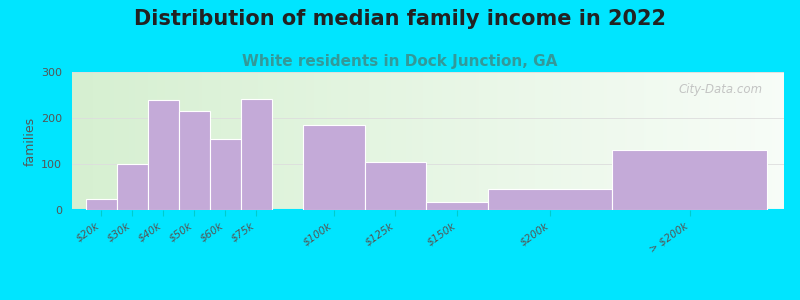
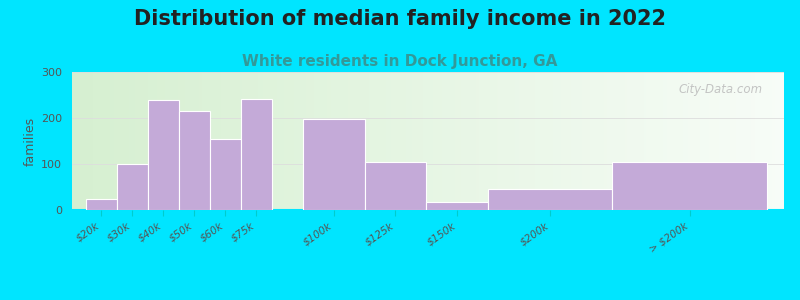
$100k: 185 -> 198
> $200k: 130 -> 105
